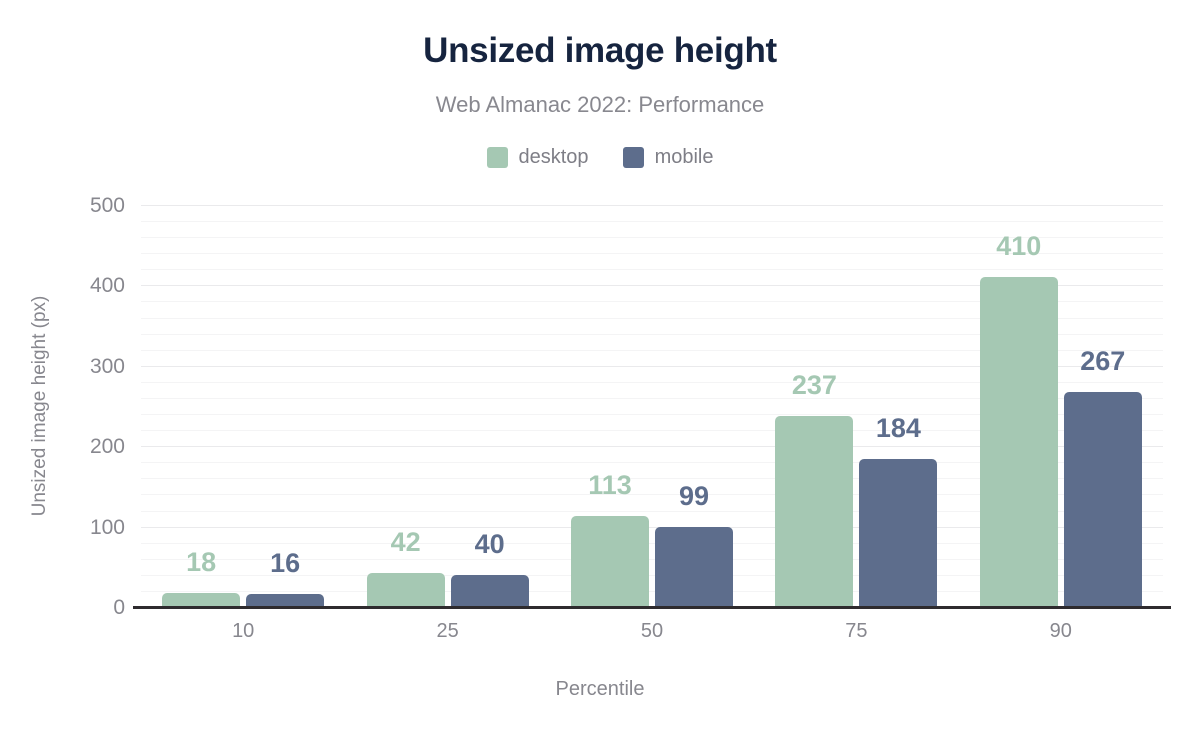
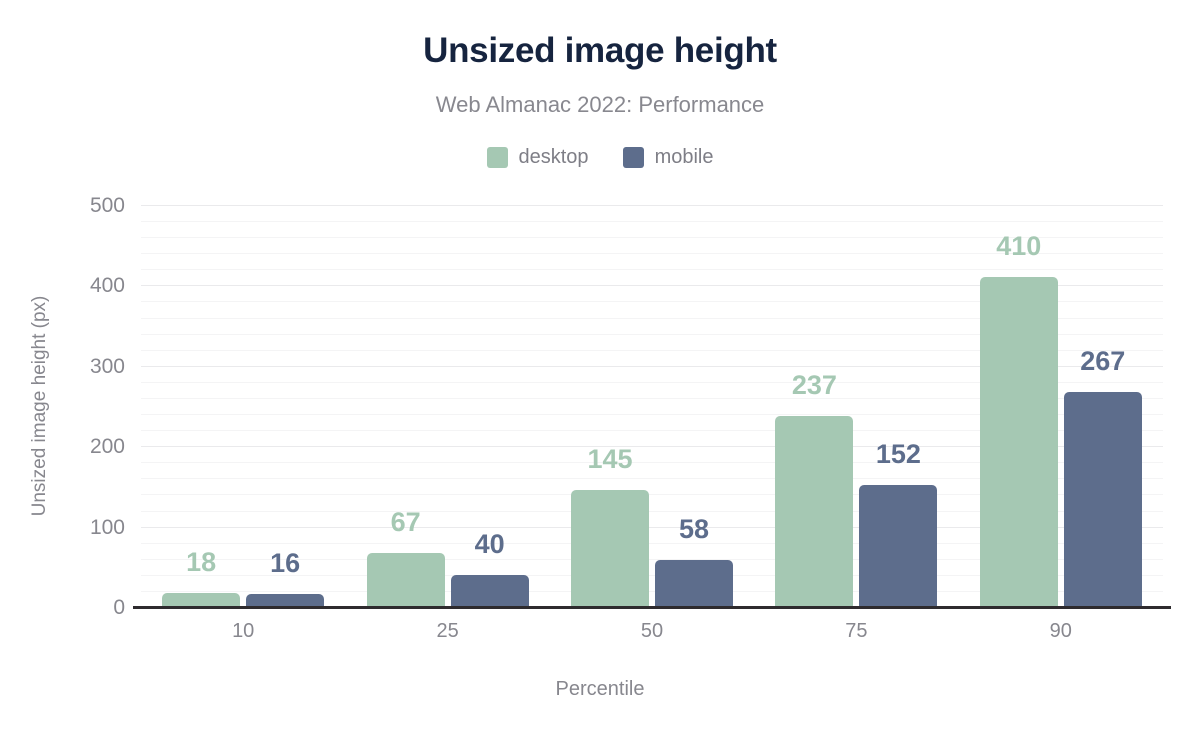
desktop/25: 42 -> 67
desktop/50: 113 -> 145
mobile/50: 99 -> 58
mobile/75: 184 -> 152
